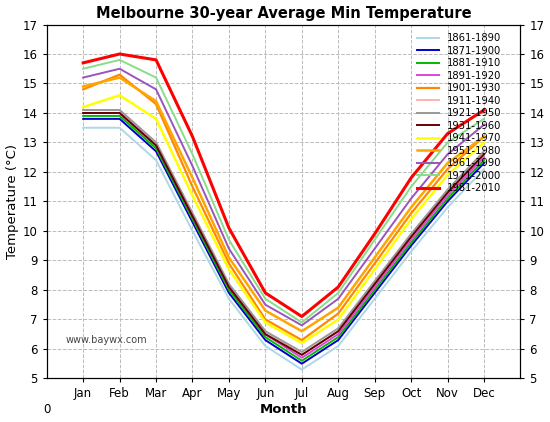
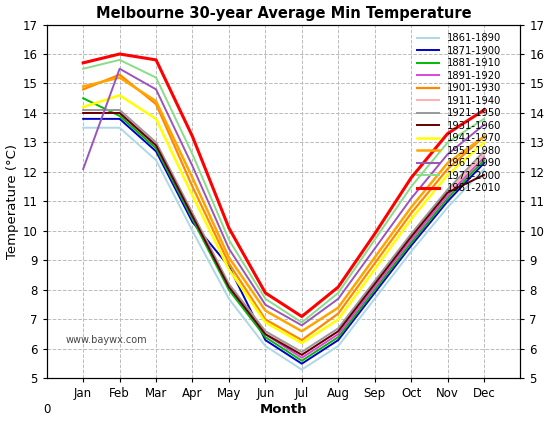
1881-1910/Jan: 13.9 -> 14.5
1961-1990/Jan: 15.2 -> 12.1
1871-1900/May: 7.9 -> 8.8
1931-1960/Dec: 12.6 -> 11.9
